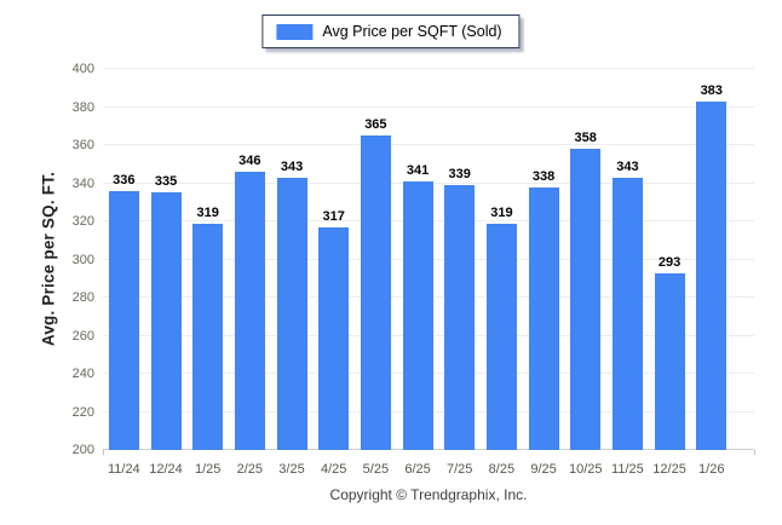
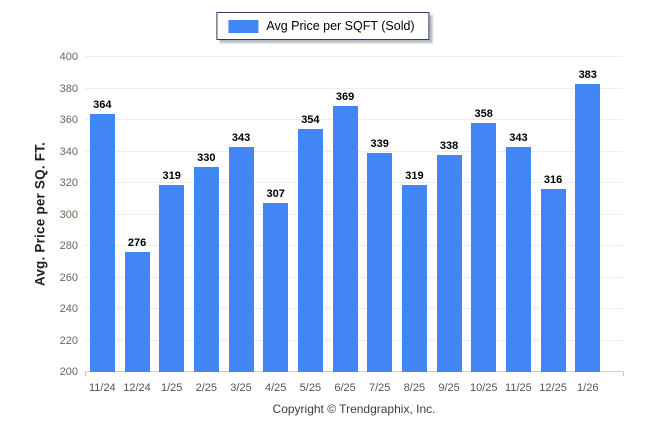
11/24: 336 -> 364
12/24: 335 -> 276
2/25: 346 -> 330
4/25: 317 -> 307
5/25: 365 -> 354
6/25: 341 -> 369
12/25: 293 -> 316
